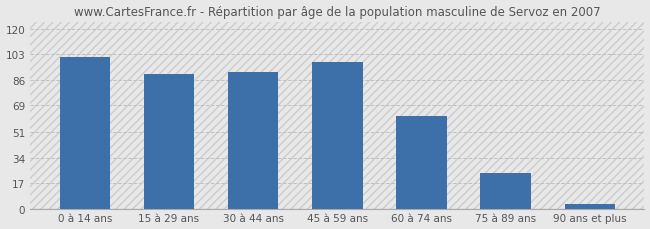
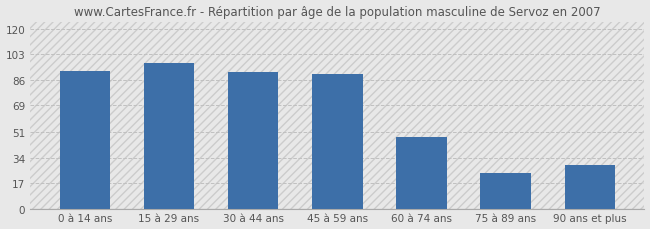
0 à 14 ans: 101 -> 92
15 à 29 ans: 90 -> 97
45 à 59 ans: 98 -> 90
60 à 74 ans: 62 -> 48
90 ans et plus: 3 -> 29
